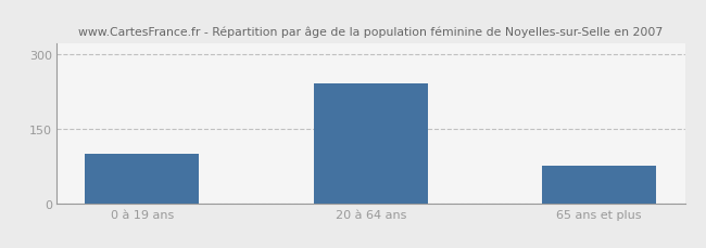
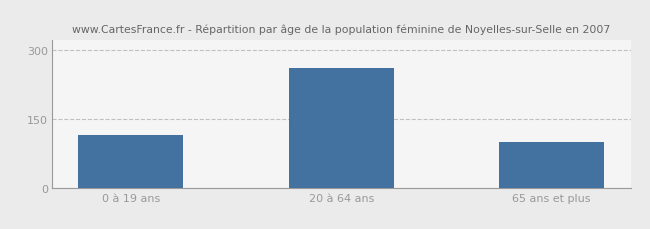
0 à 19 ans: 100 -> 115
20 à 64 ans: 240 -> 260
65 ans et plus: 75 -> 100
